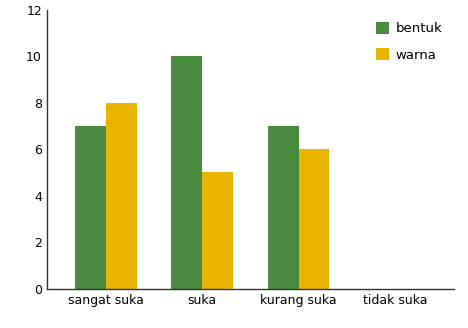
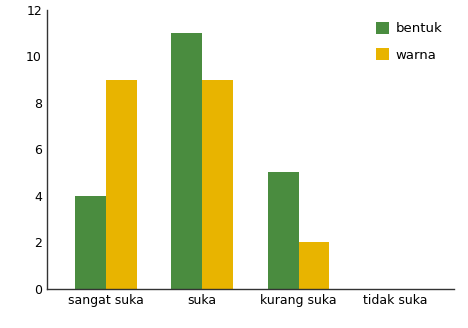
bentuk/sangat suka: 7 -> 4
warna/sangat suka: 8 -> 9
bentuk/suka: 10 -> 11
warna/suka: 5 -> 9
bentuk/kurang suka: 7 -> 5
warna/kurang suka: 6 -> 2
